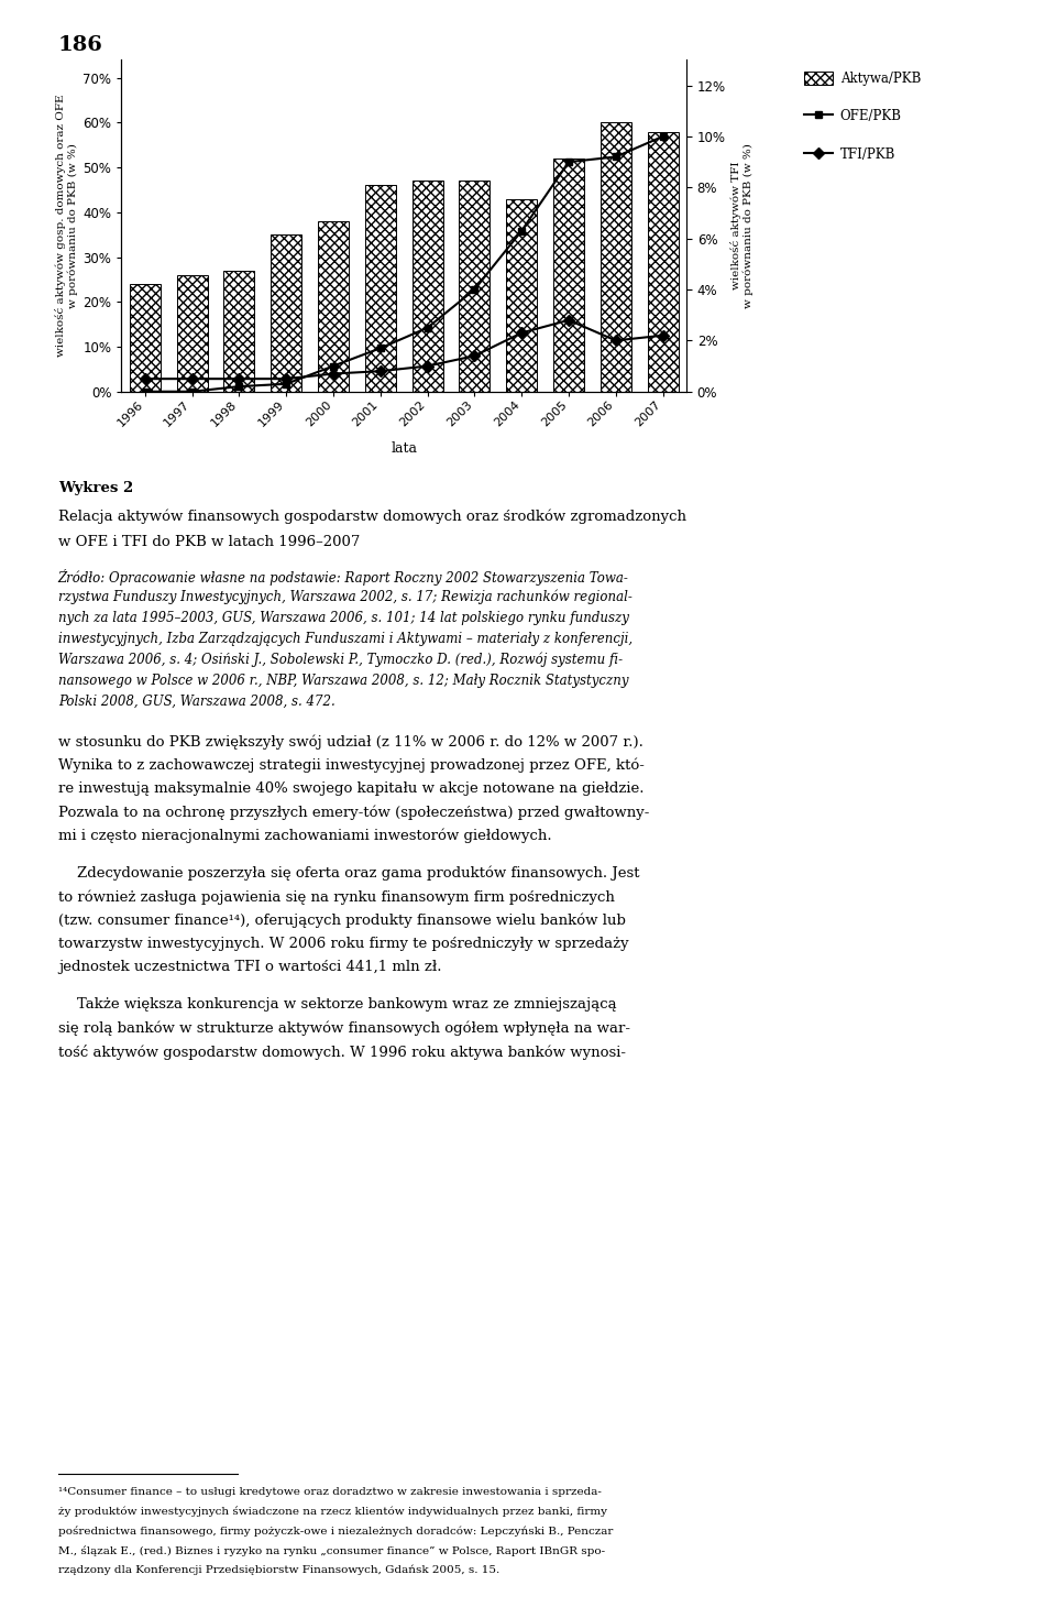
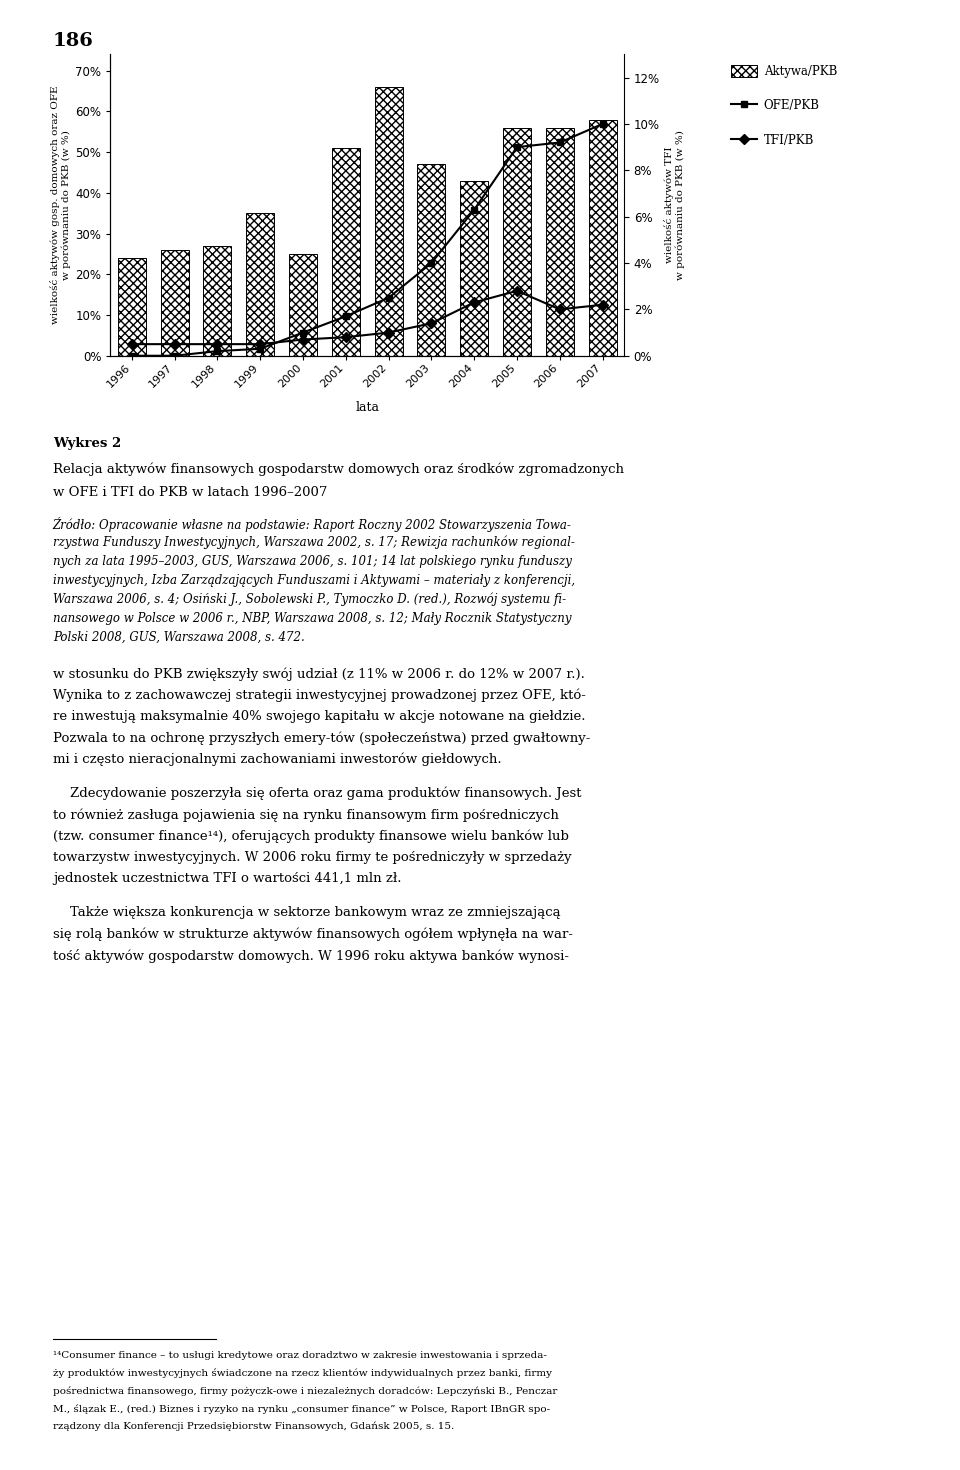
Aktywa/PKB/2000: 38% -> 25%
Aktywa/PKB/2001: 46% -> 51%
Aktywa/PKB/2002: 47% -> 66%
Aktywa/PKB/2005: 52% -> 56%
Aktywa/PKB/2006: 60% -> 56%
